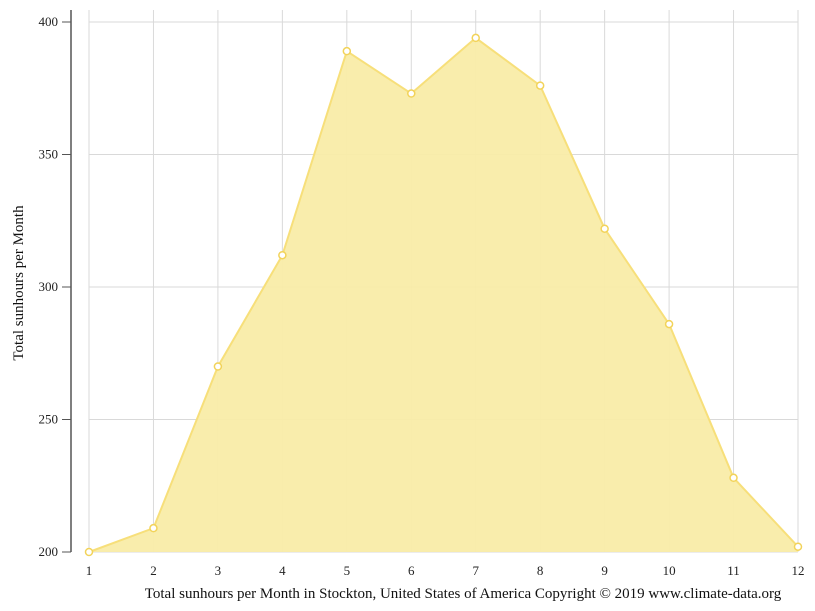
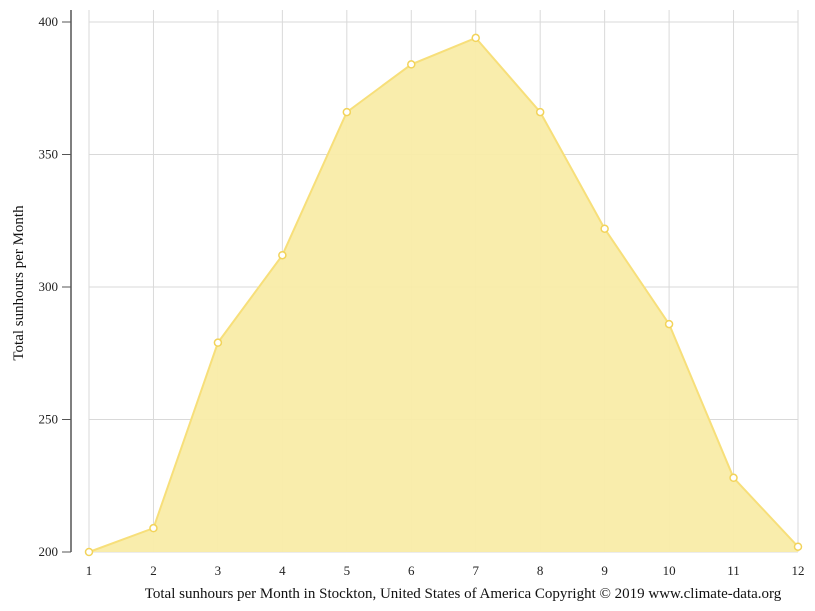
3: 270 -> 279
5: 389 -> 366
6: 373 -> 384
8: 376 -> 366
